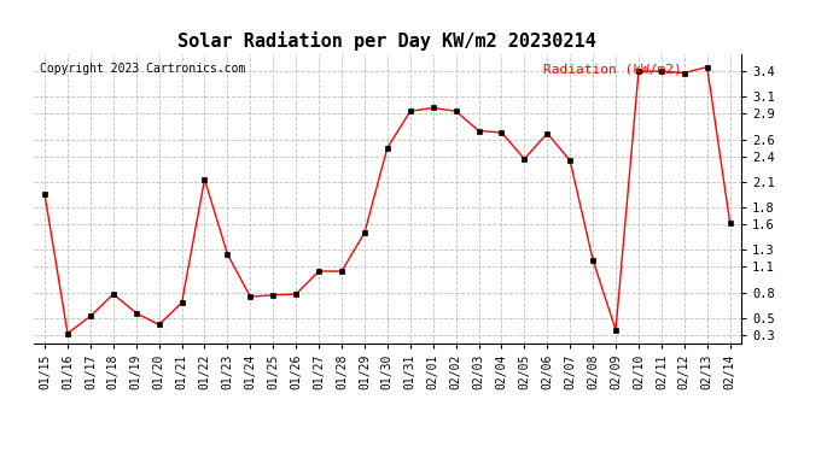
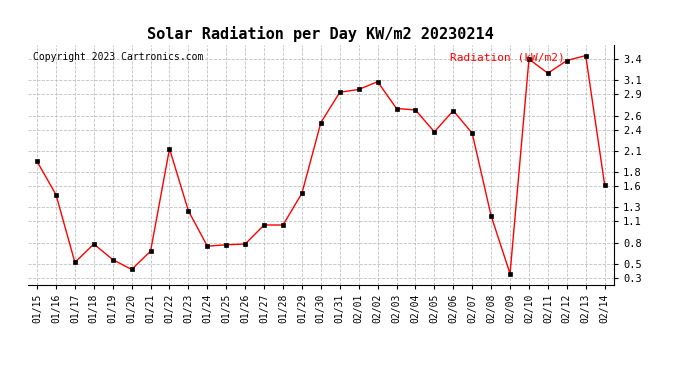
01/16: 0.32 -> 1.48
02/02: 2.93 -> 3.08
02/11: 3.40 -> 3.20
